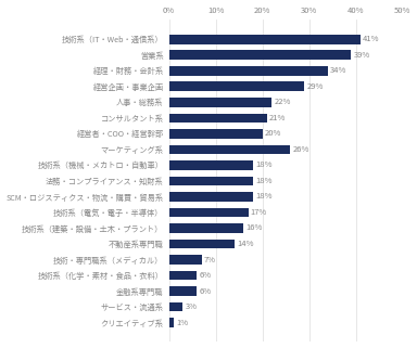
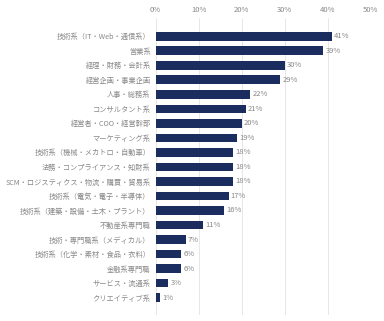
経理・財務・会計系: 34% -> 30%
マーケティング系: 26% -> 19%
不動産系専門職: 14% -> 11%
